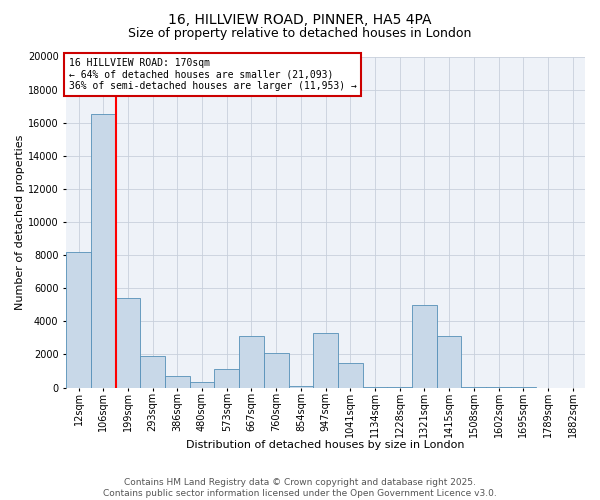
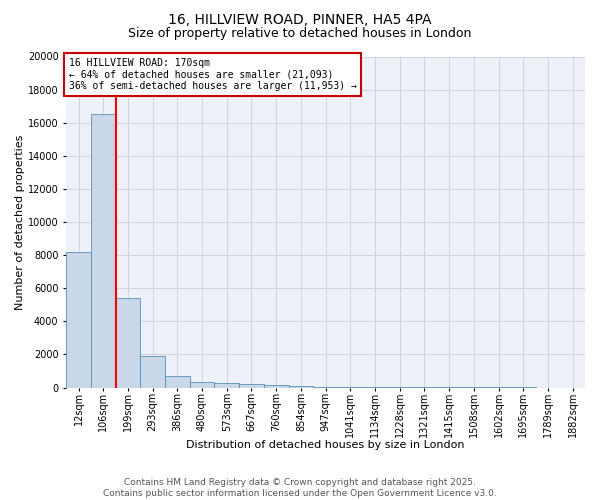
573sqm: 1100 -> 200
667sqm: 3100 -> 200
760sqm: 2100 -> 200
947sqm: 3300 -> 0
1041sqm: 1500 -> 0
1321sqm: 5000 -> 0
1415sqm: 3100 -> 0
